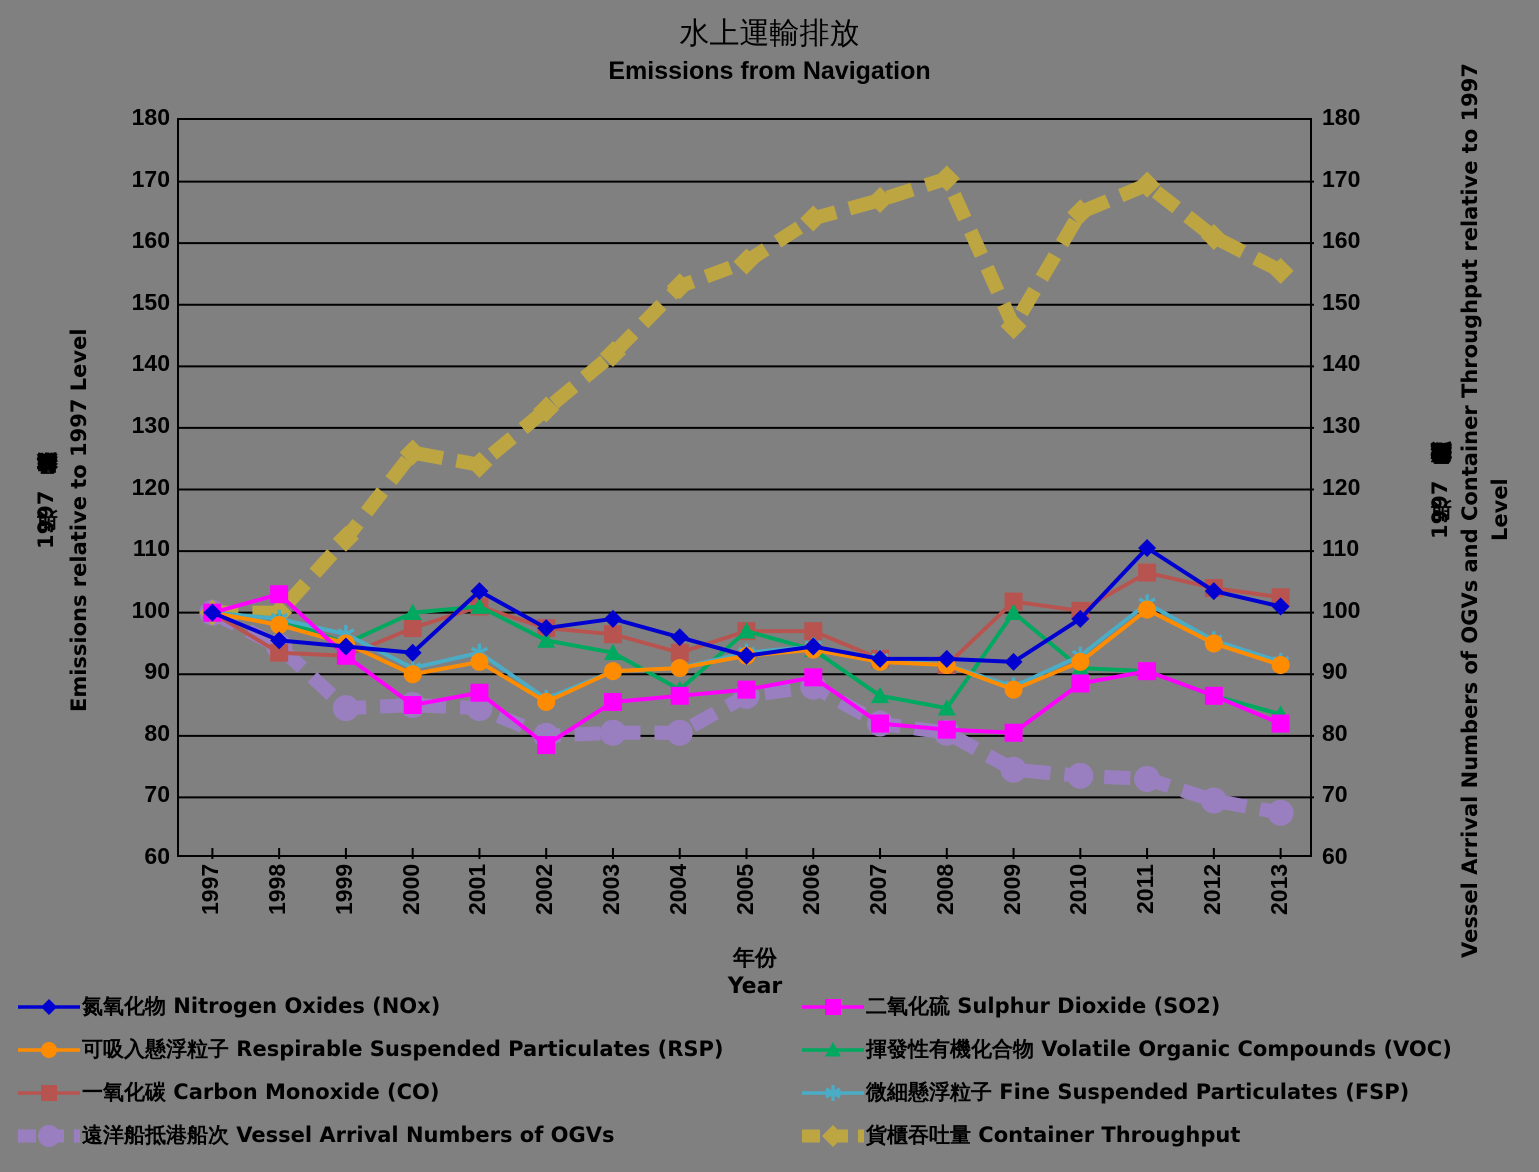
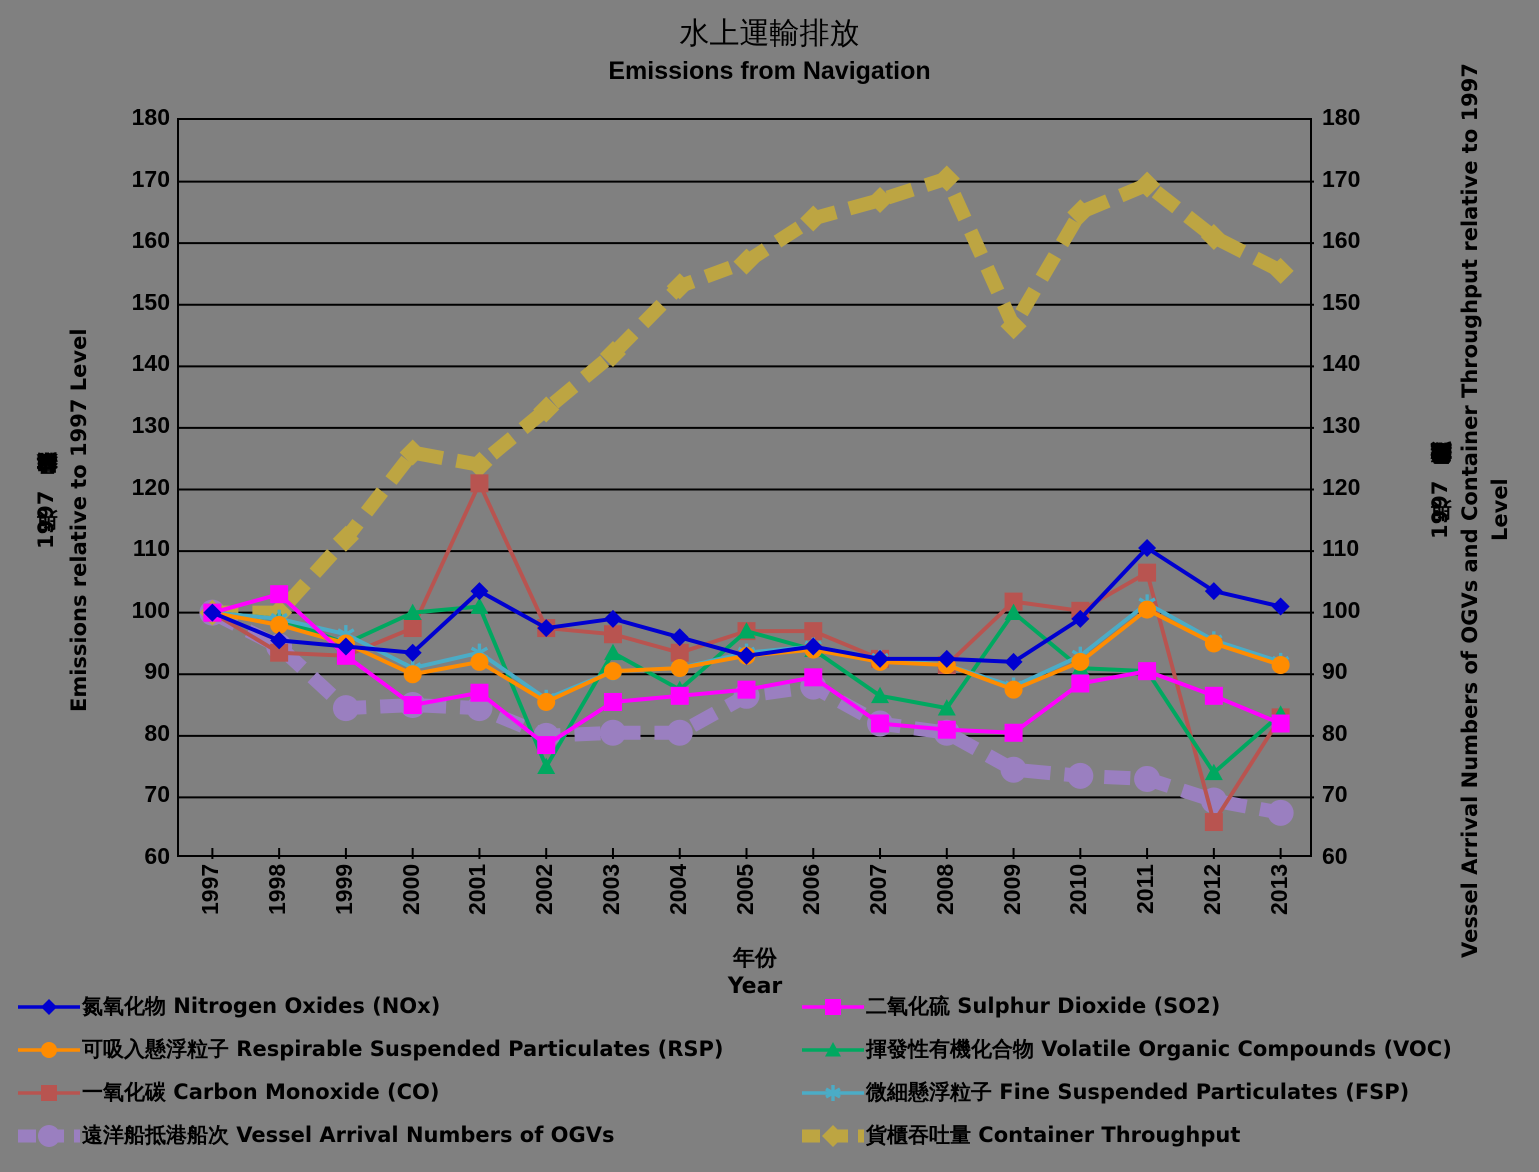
一氧化碳 Carbon Monoxide (CO)/2001: 101 -> 121
揮發性有機化合物 Volatile Organic Compounds (VOC)/2002: 96 -> 75
揮發性有機化合物 Volatile Organic Compounds (VOC)/2012: 86 -> 74
一氧化碳 Carbon Monoxide (CO)/2012: 104 -> 66
一氧化碳 Carbon Monoxide (CO)/2013: 102 -> 83
